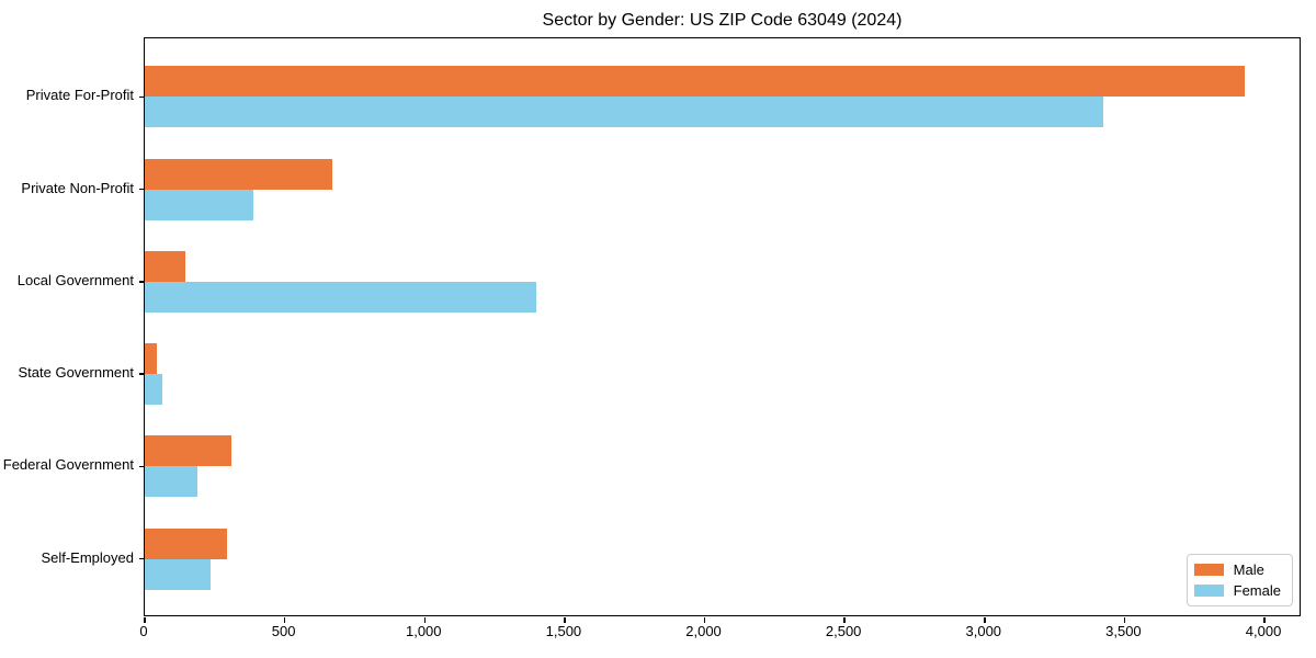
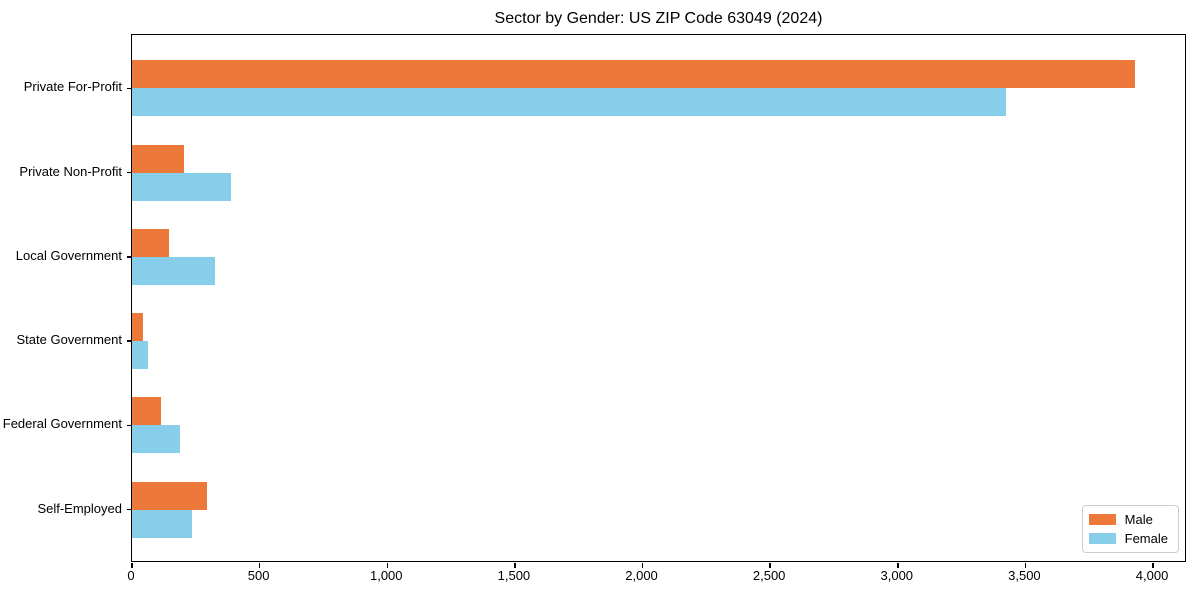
Male/Private Non-Profit: 670 -> 200
Female/Local Government: 1400 -> 330
Male/Federal Government: 310 -> 110
